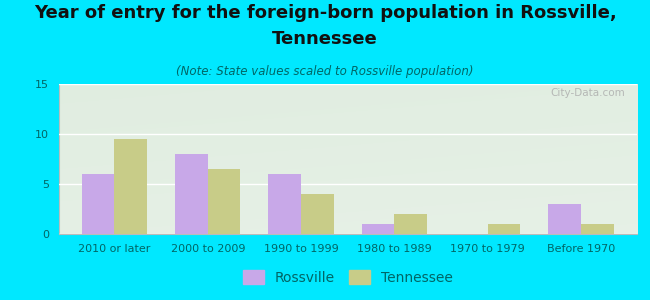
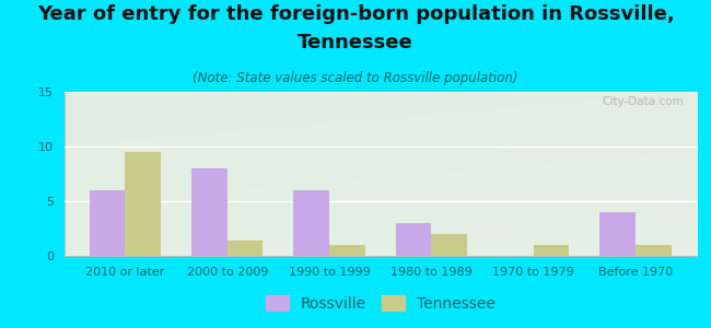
Tennessee/2000 to 2009: 6.5 -> 1.4
Tennessee/1990 to 1999: 4.0 -> 1.0
Rossville/1980 to 1989: 1 -> 3
Rossville/Before 1970: 3 -> 4
